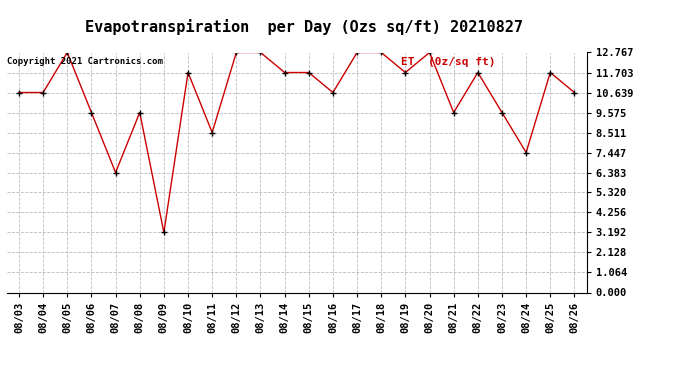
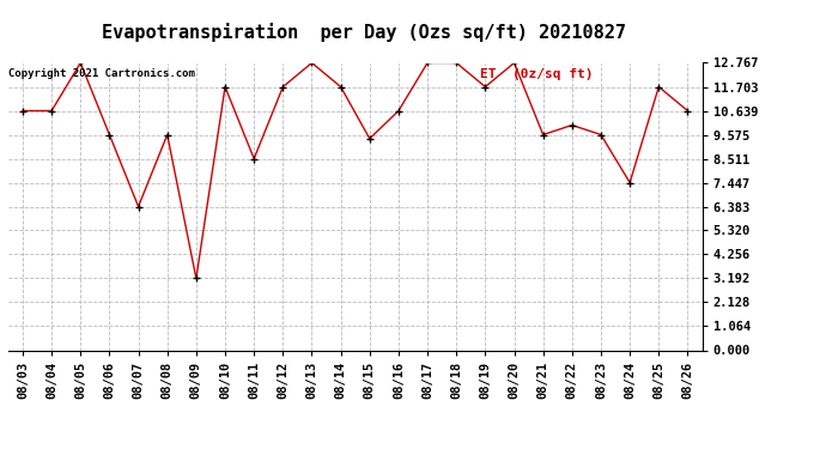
08/12: 12.8 -> 11.7
08/15: 11.7 -> 9.4
08/22: 11.7 -> 10.0
